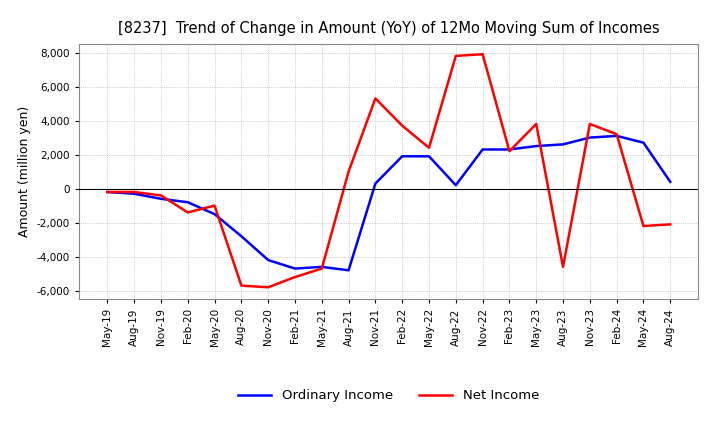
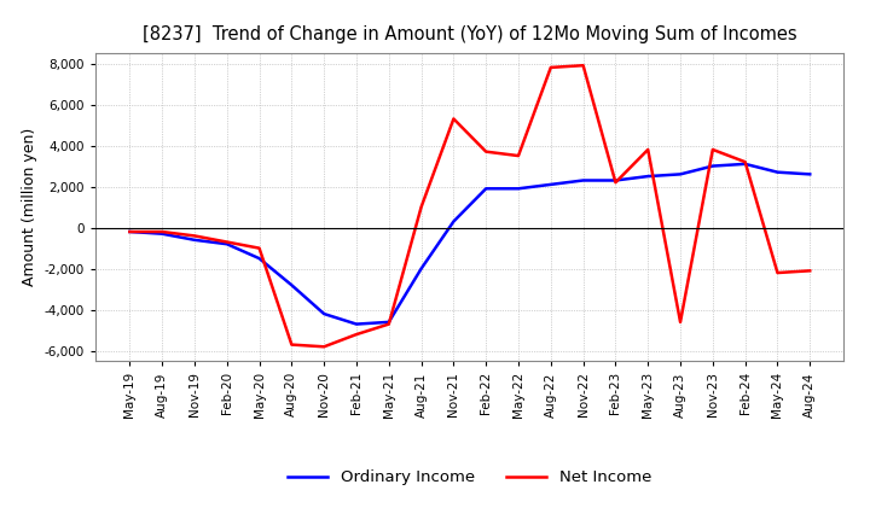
Net Income/Feb-20: -1,400 -> -700
Ordinary Income/Aug-21: -4,800 -> -2,000
Net Income/May-22: 2,400 -> 3,500
Ordinary Income/Aug-22: 200 -> 2,100
Ordinary Income/Aug-24: 400 -> 2,600
